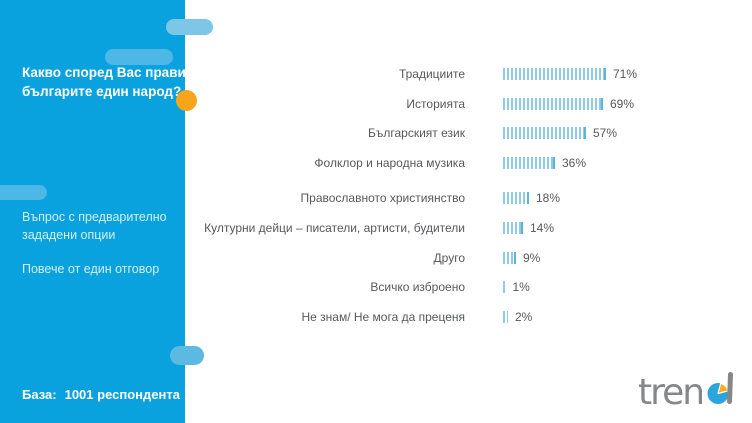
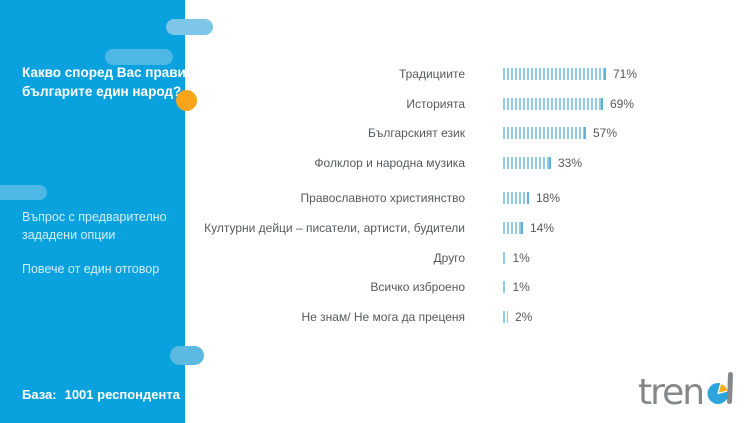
Фолклор и народна музика: 36% -> 33%
Друго: 9% -> 1%
